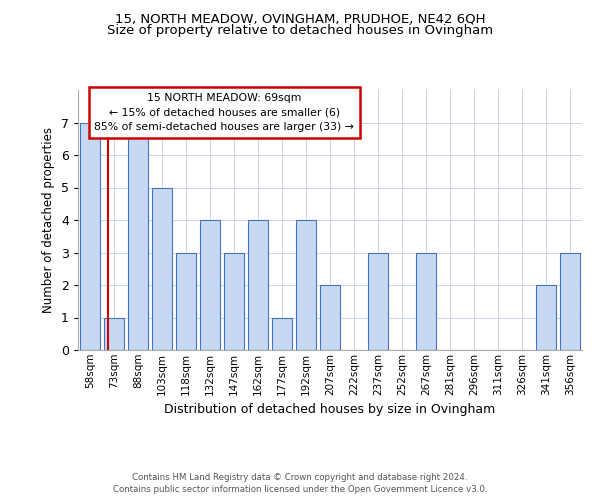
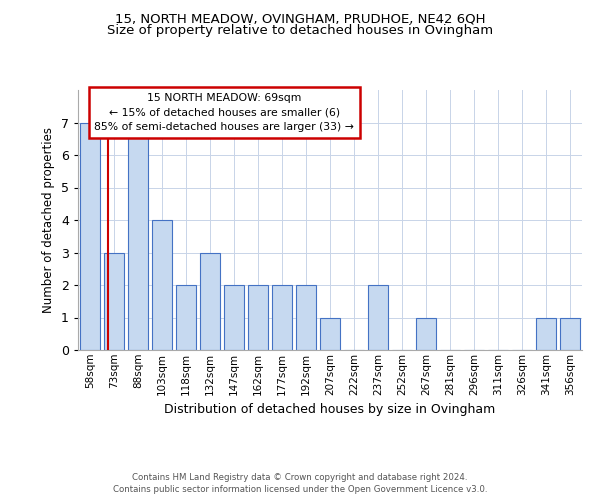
73sqm: 1 -> 3
103sqm: 5 -> 4
118sqm: 3 -> 2
132sqm: 4 -> 3
147sqm: 3 -> 2
162sqm: 4 -> 2
177sqm: 1 -> 2
192sqm: 4 -> 2
207sqm: 2 -> 1
237sqm: 3 -> 2
267sqm: 3 -> 1
341sqm: 2 -> 1
356sqm: 3 -> 1
